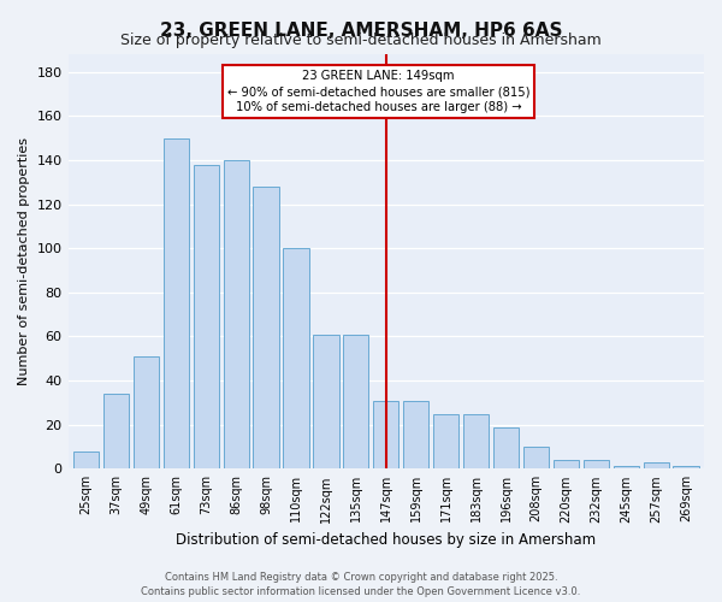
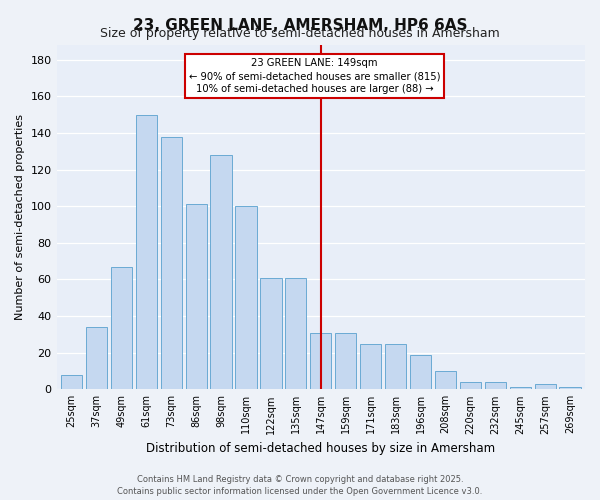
49sqm: 51 -> 67
86sqm: 140 -> 101
